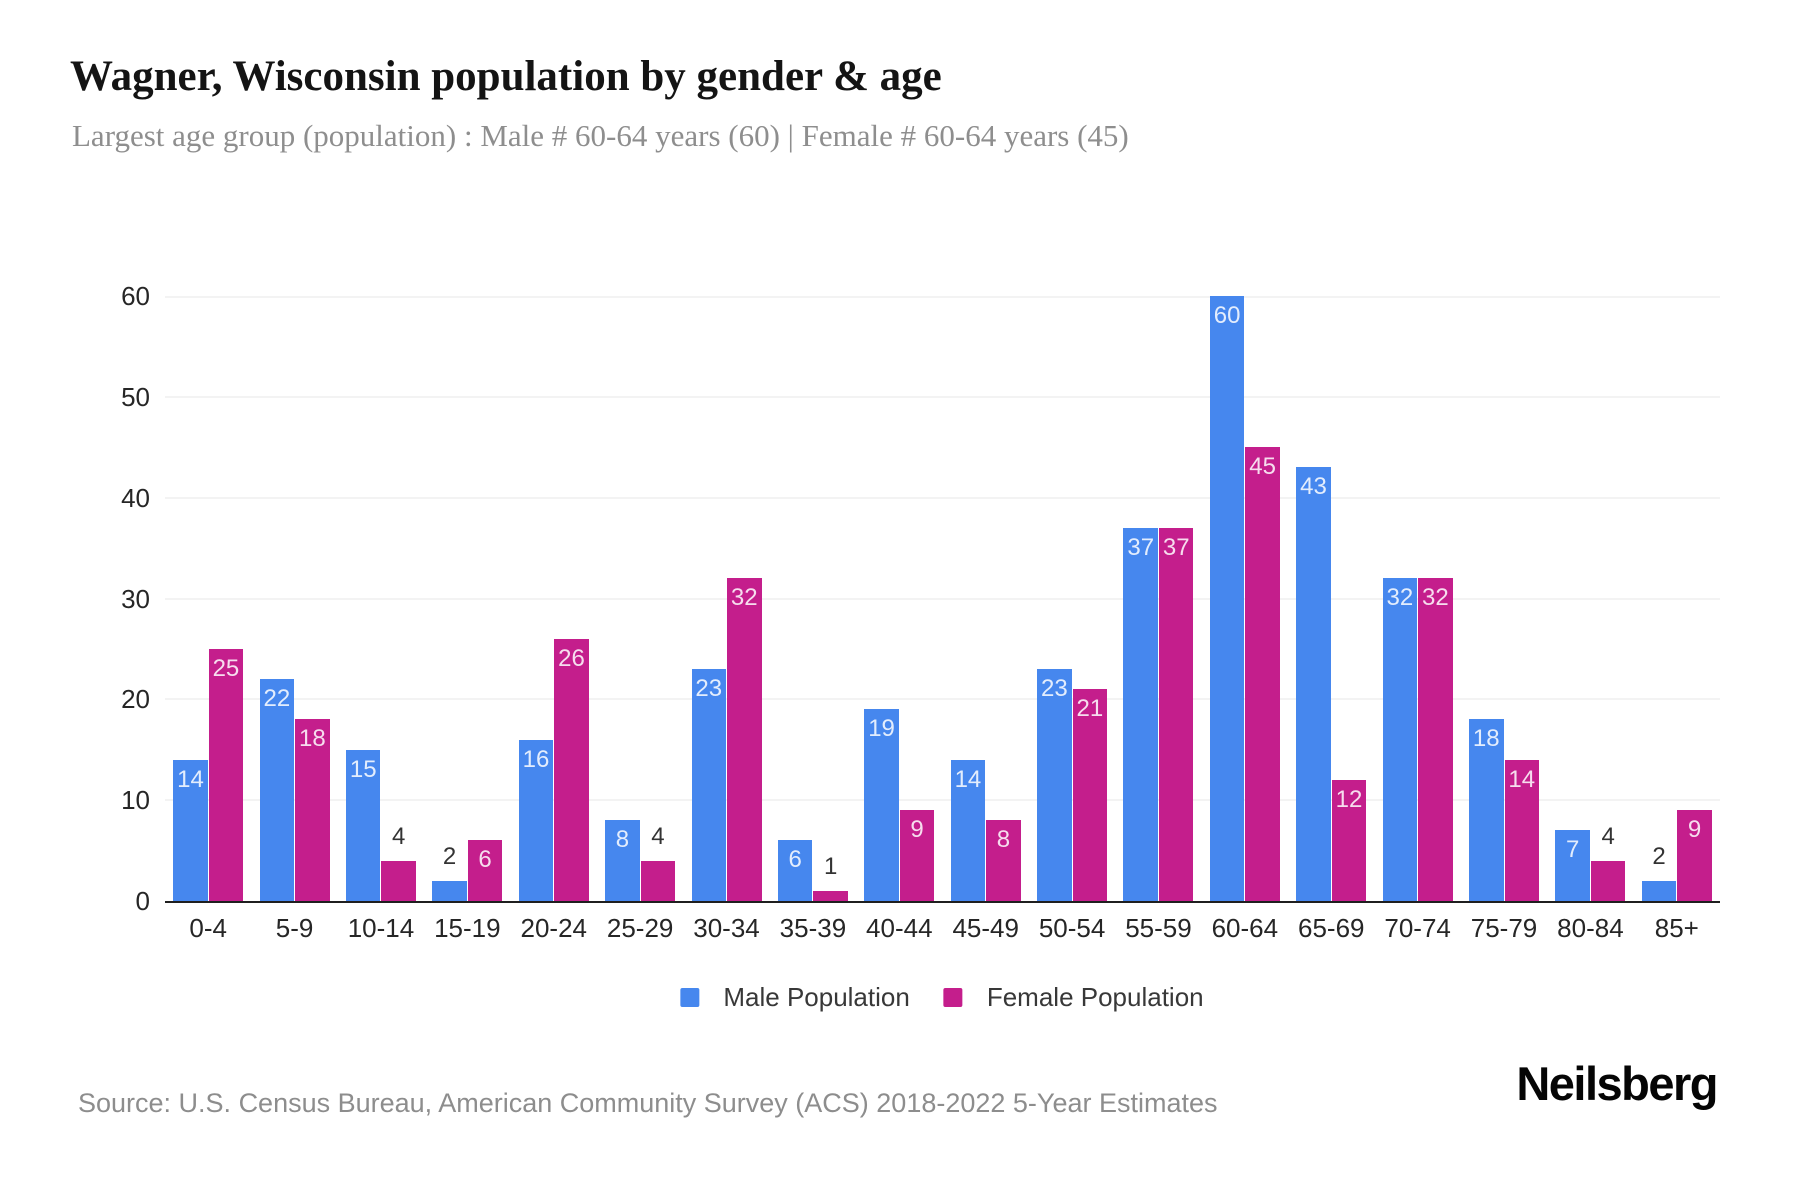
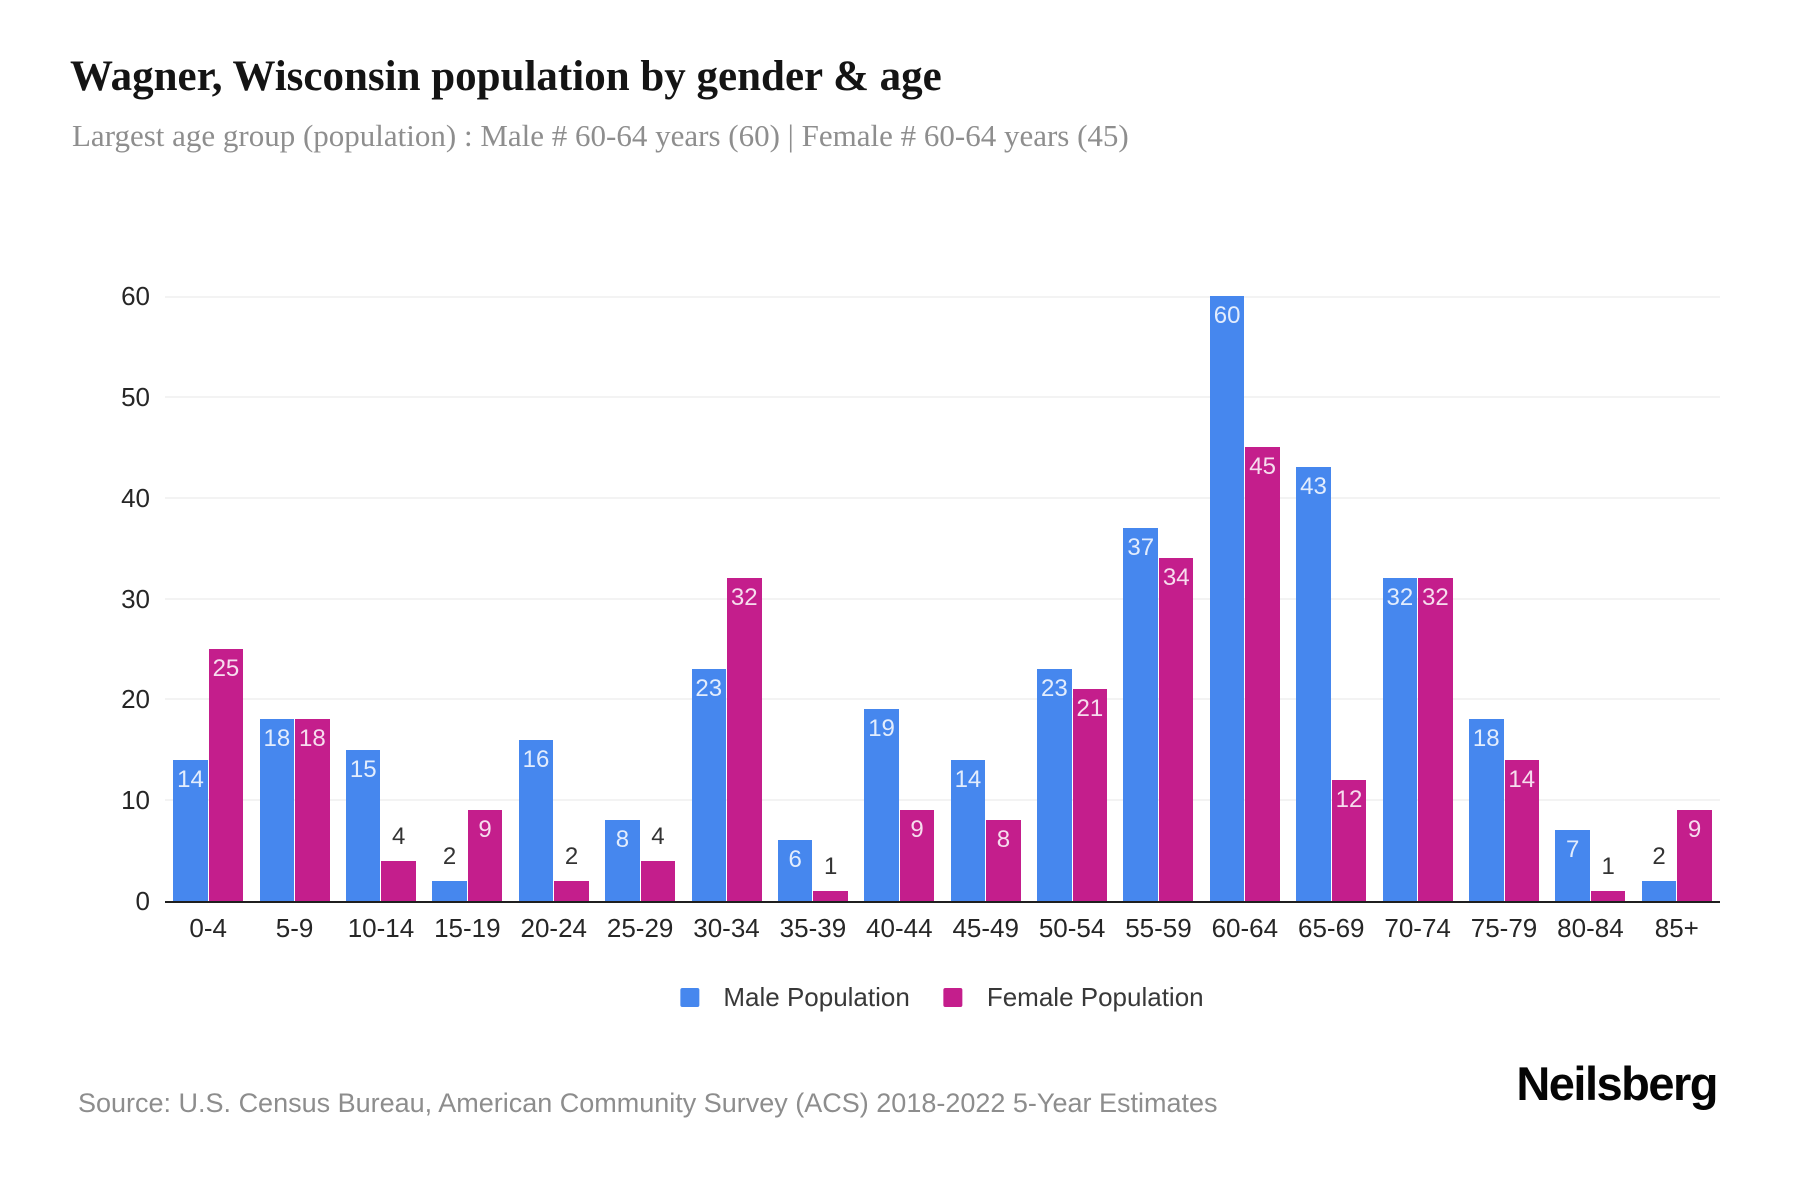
Male Population/5-9: 22 -> 18
Female Population/15-19: 6 -> 9
Female Population/20-24: 26 -> 2
Female Population/55-59: 37 -> 34
Female Population/80-84: 4 -> 1
